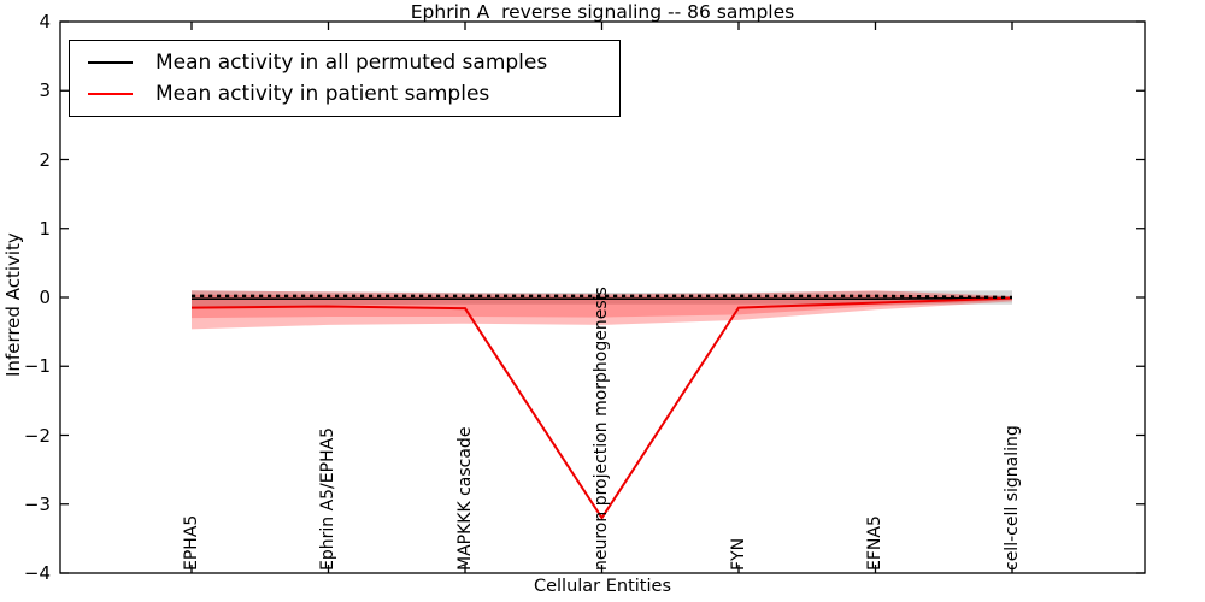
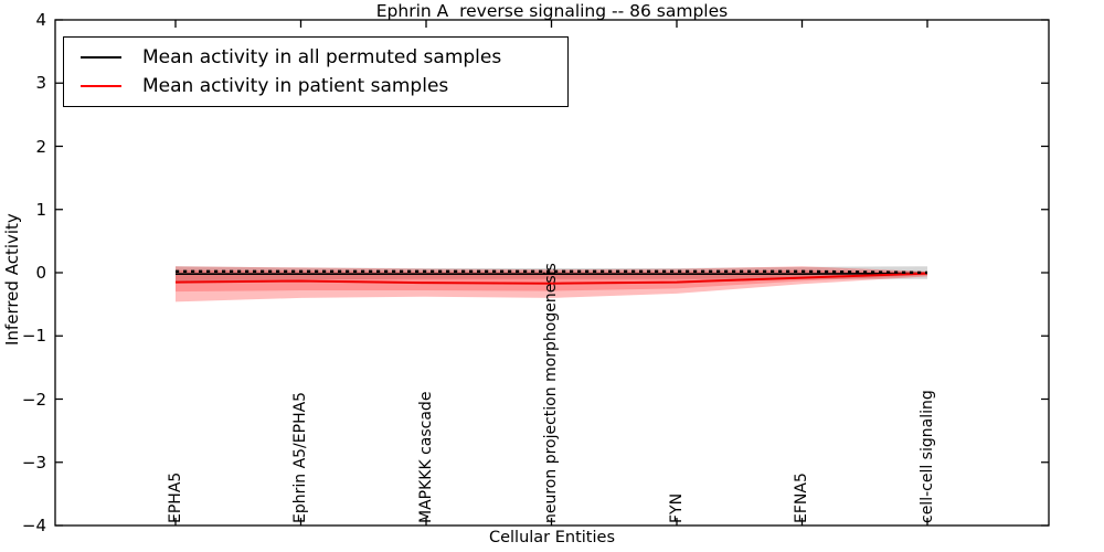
Mean activity in patient samples/neuron projection morphogenesis: -3.2 -> -0.2
